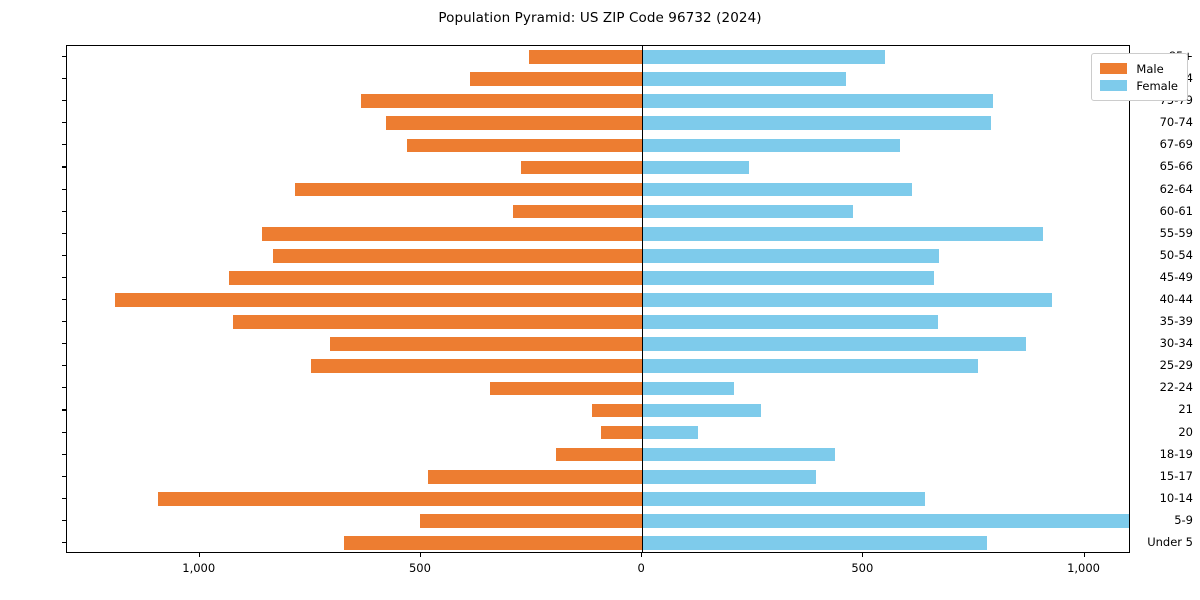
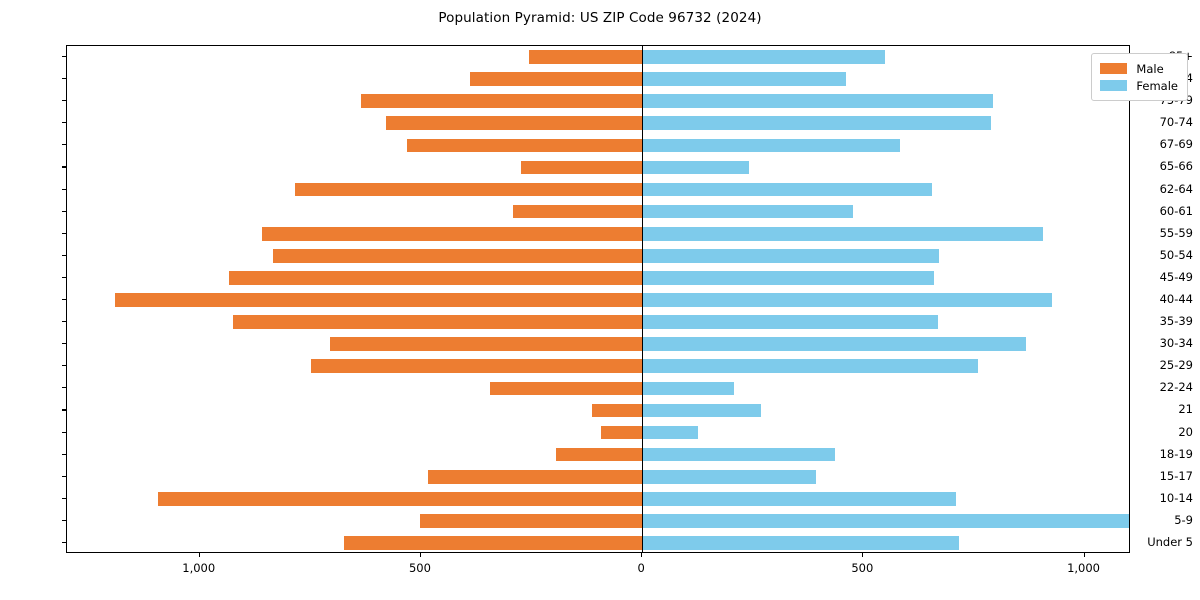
Female/62-64: 610 -> 660
Female/10-14: 640 -> 710
Female/Under 5: 780 -> 720
